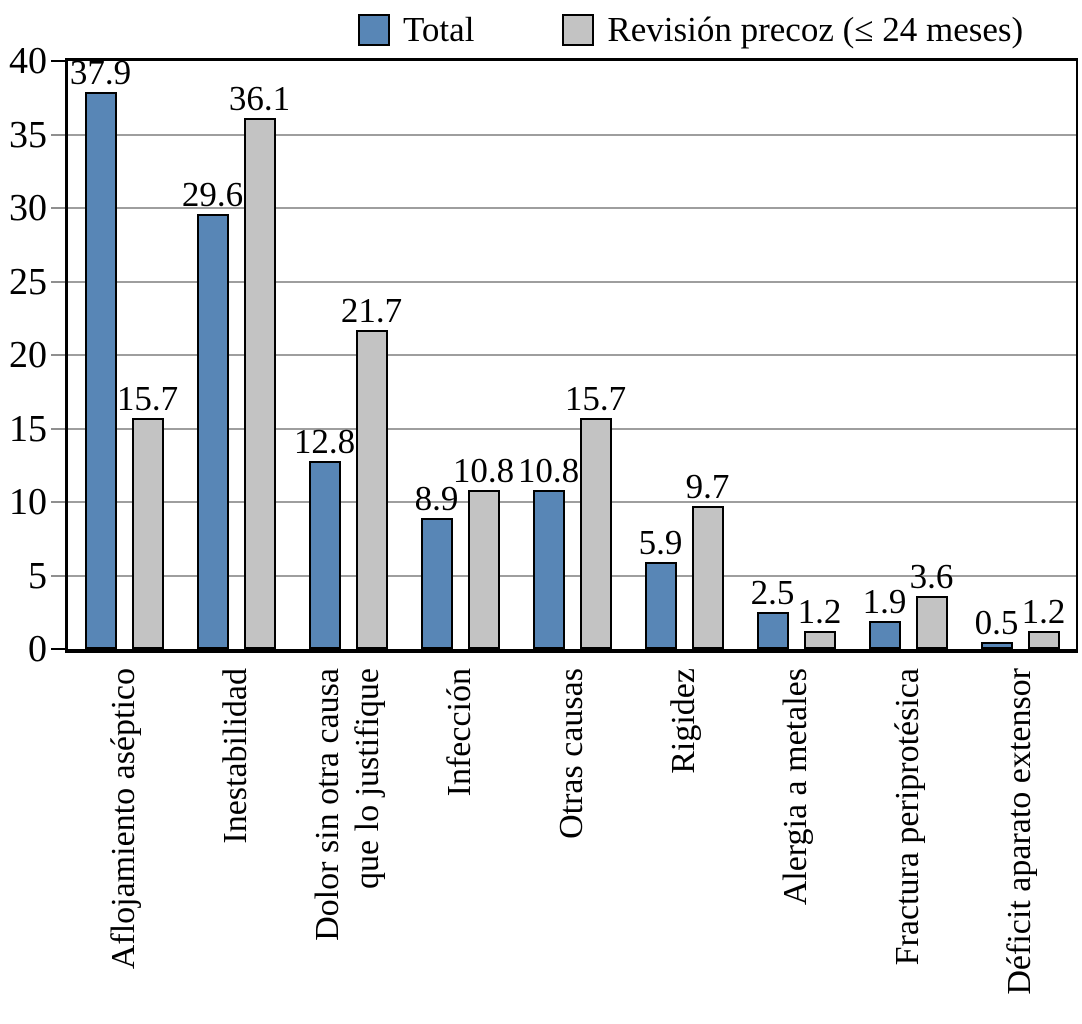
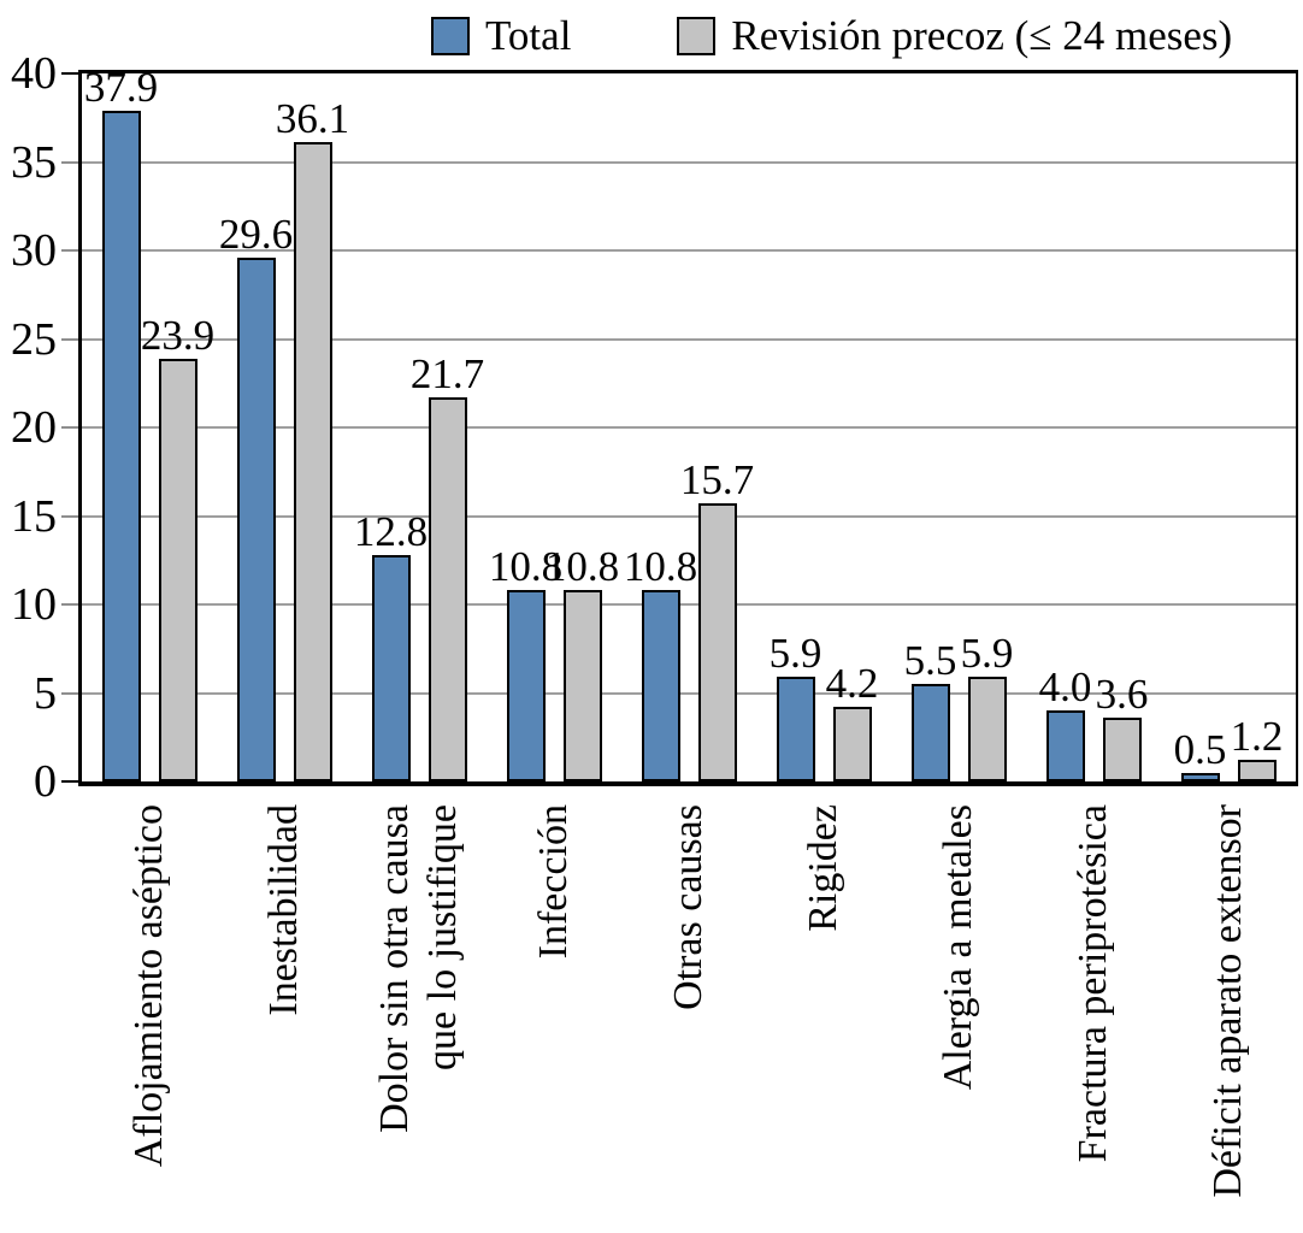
Revisión precoz (≤ 24 meses)/Aflojamiento aséptico: 15.7 -> 23.9
Total/Infección: 8.9 -> 10.8
Revisión precoz (≤ 24 meses)/Rigidez: 9.7 -> 4.2
Total/Alergia a metales: 2.5 -> 5.5
Revisión precoz (≤ 24 meses)/Alergia a metales: 1.2 -> 5.9
Total/Fractura periprotésica: 1.9 -> 4.0
